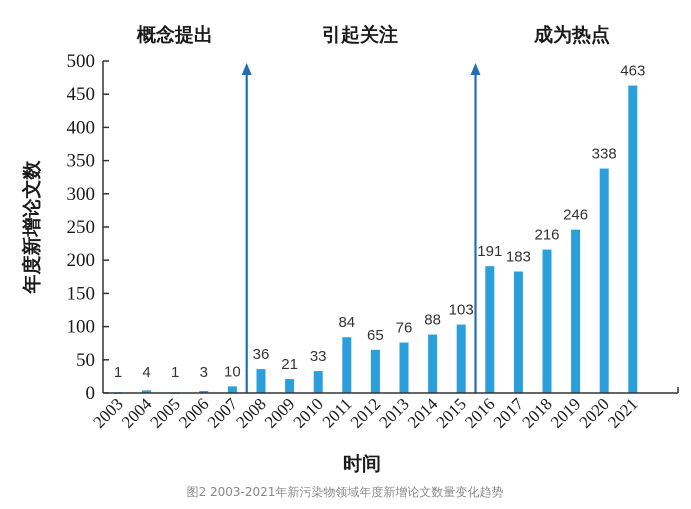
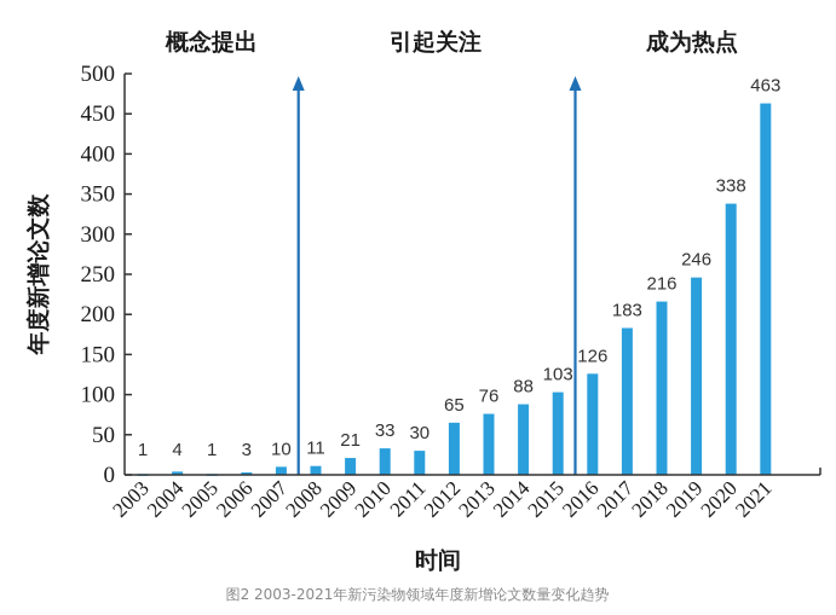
2008: 36 -> 11
2011: 84 -> 30
2016: 191 -> 126
